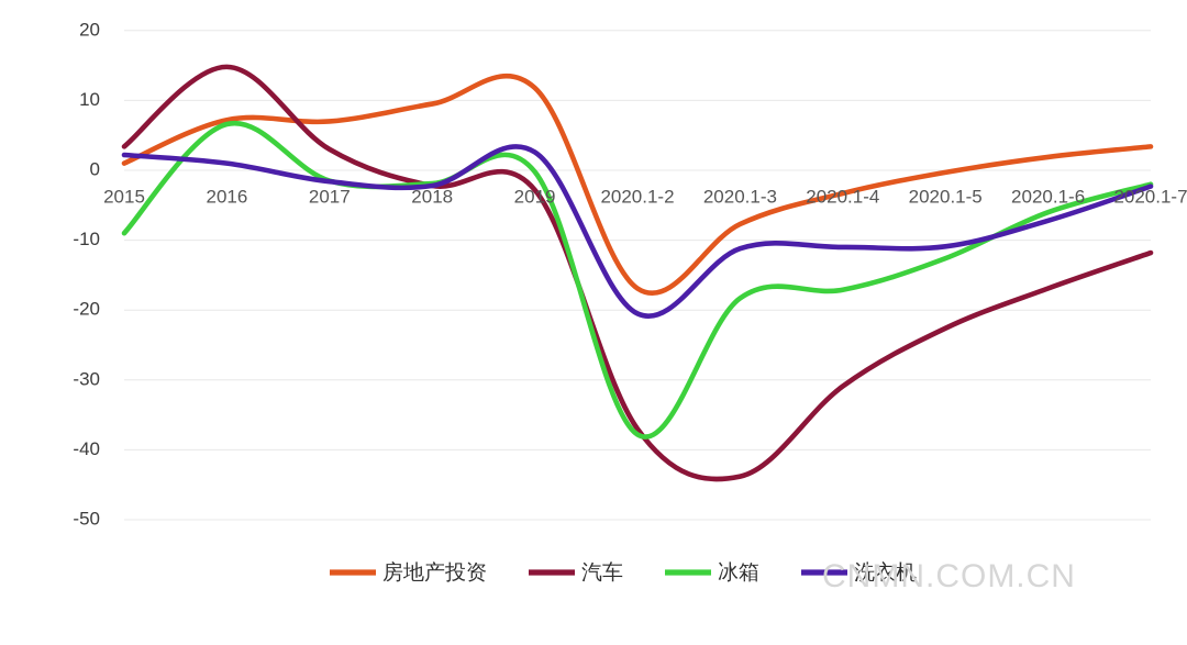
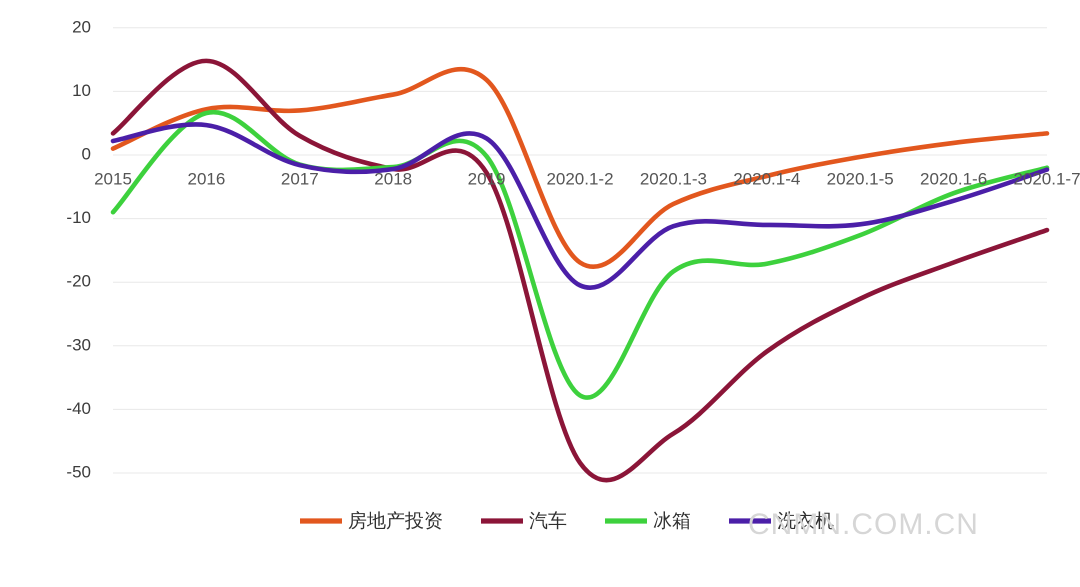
洗衣机/2016: 1 -> 5
汽车/2020.1-2: -37 -> -48
